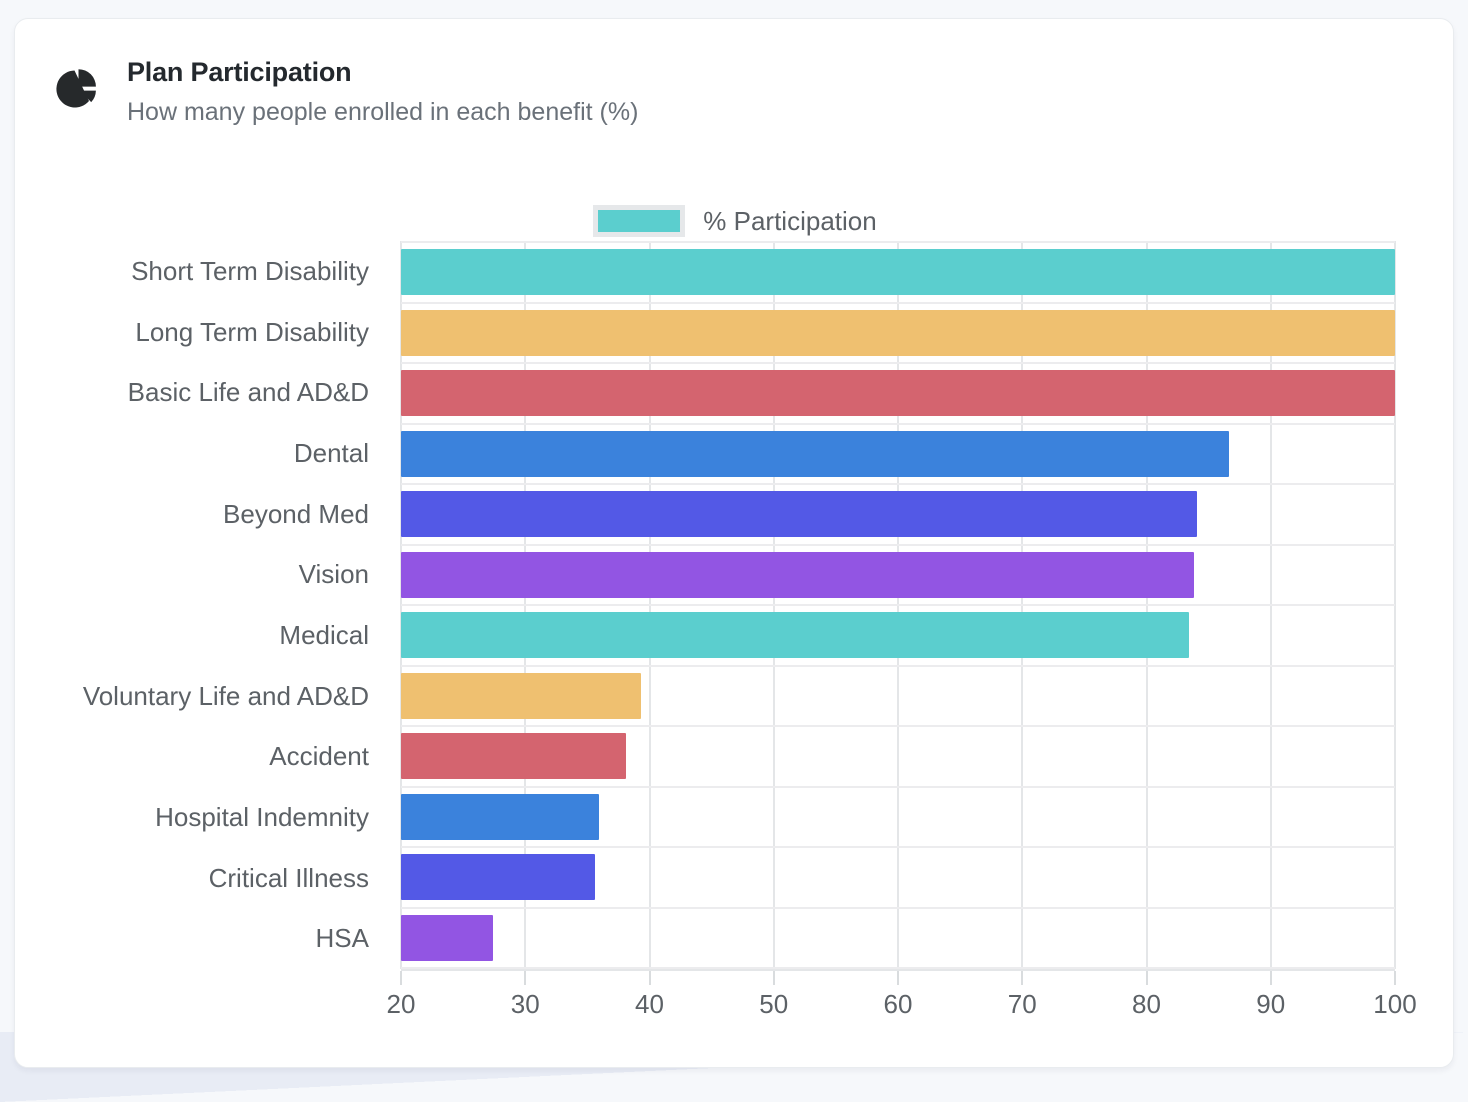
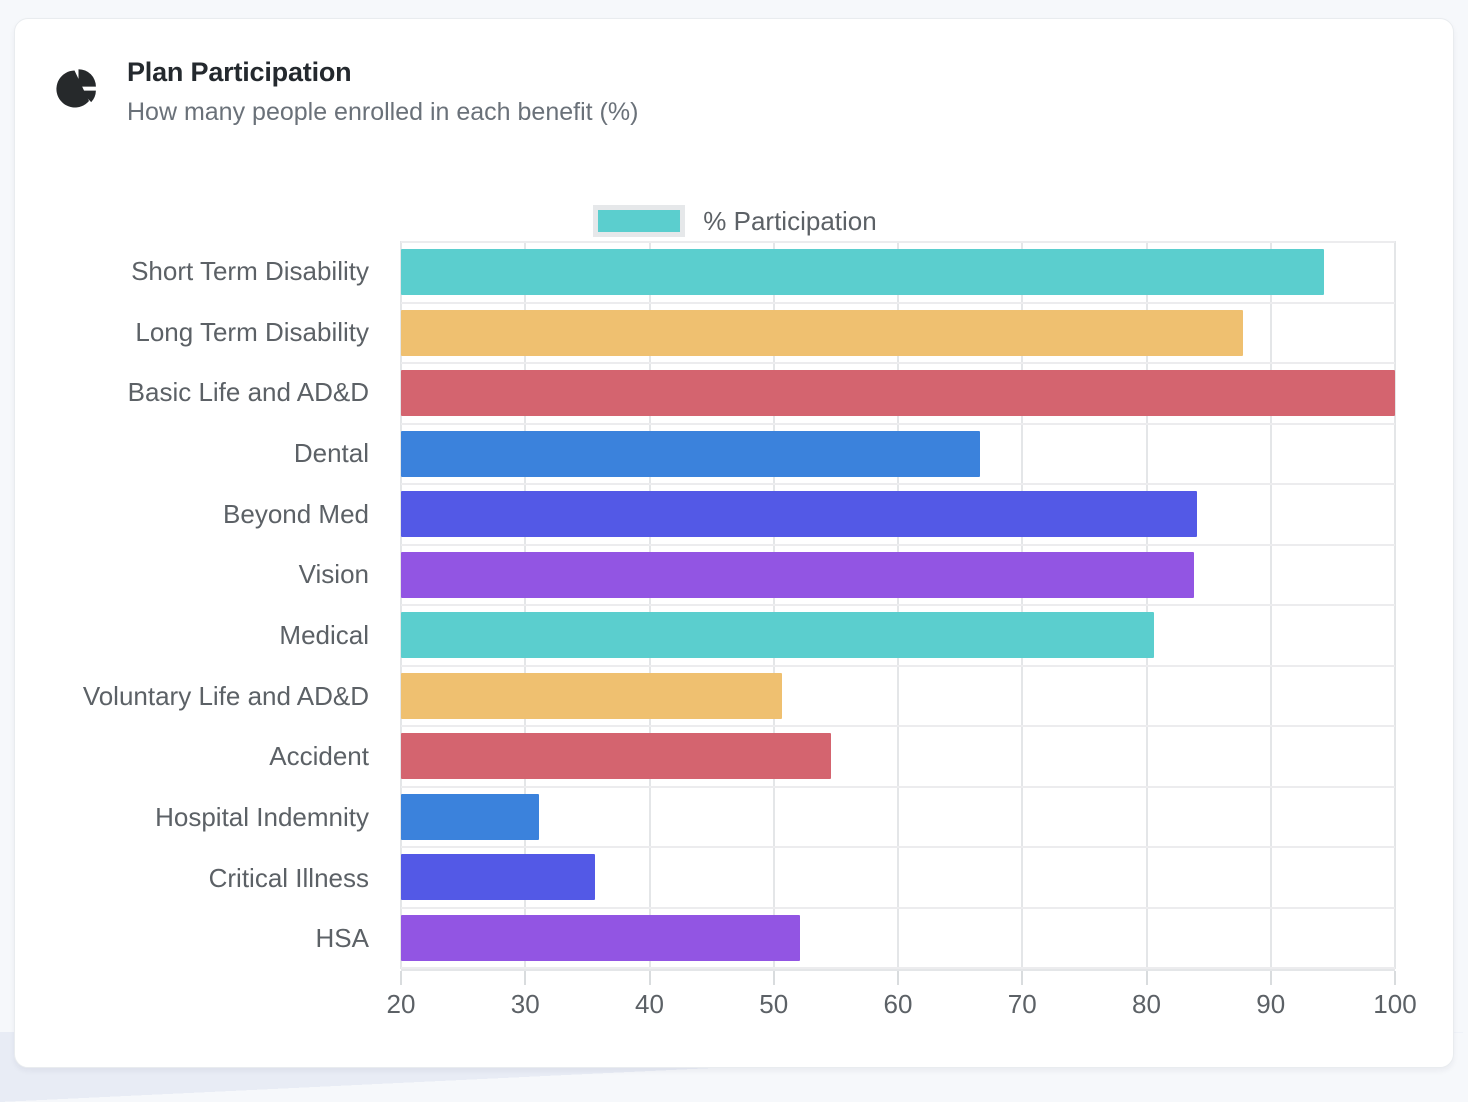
Short Term Disability: 100.0 -> 94.3
Long Term Disability: 100.0 -> 87.8
Dental: 86.6 -> 66.6
Medical: 83.4 -> 80.6
Voluntary Life and AD&D: 39.3 -> 50.7
Accident: 38.1 -> 54.6
Hospital Indemnity: 35.9 -> 31.1
HSA: 27.4 -> 52.1
